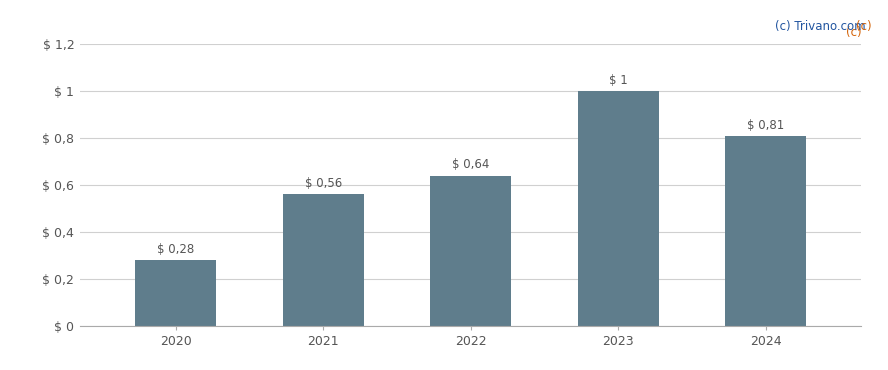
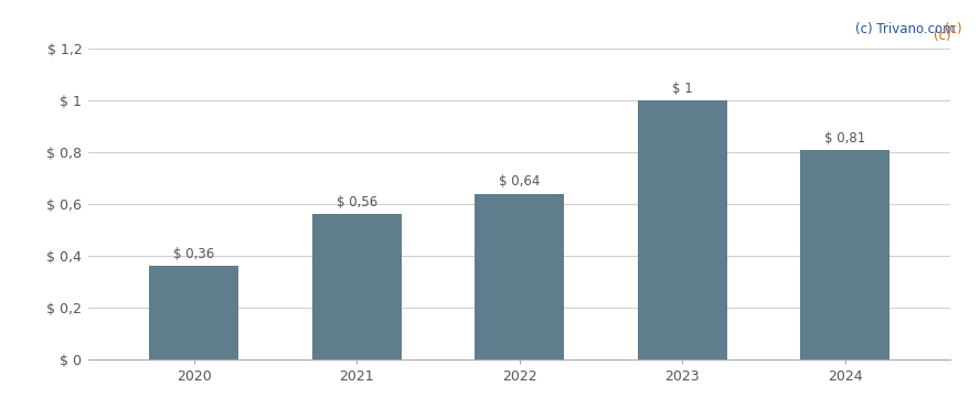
2020: 0,28 -> 0,36
